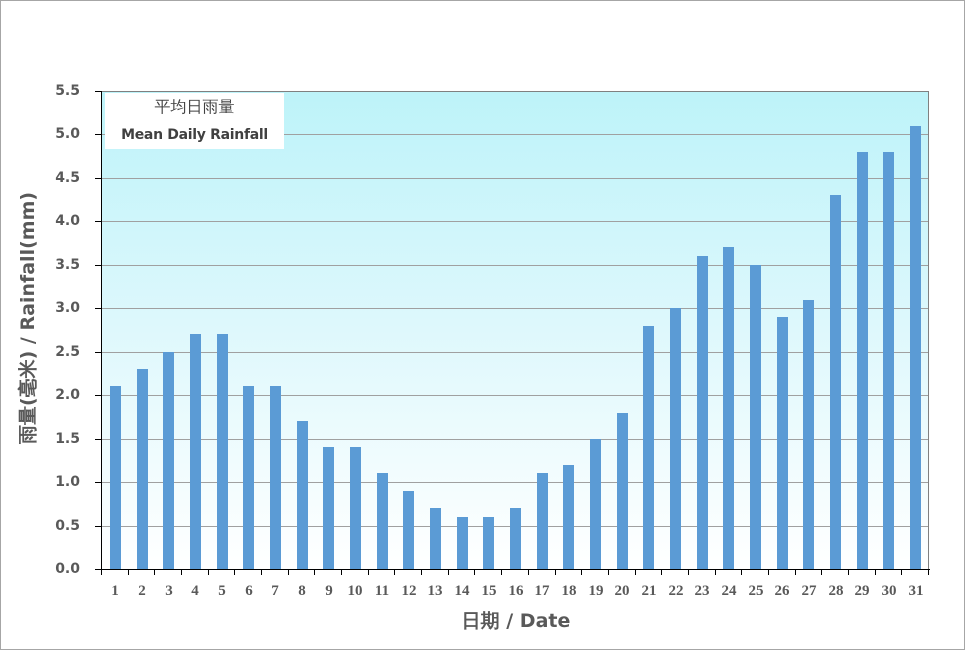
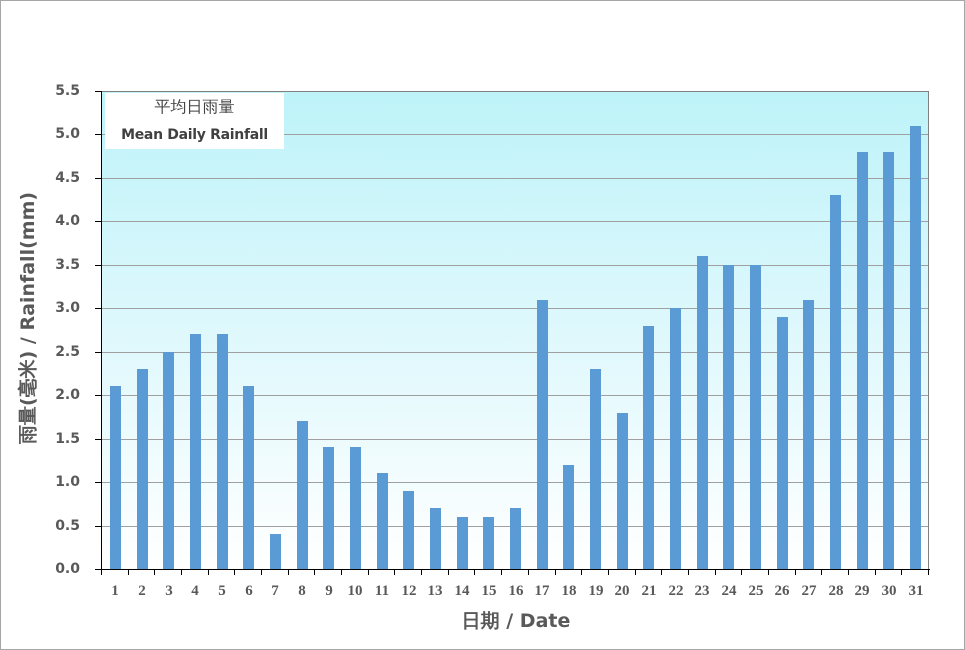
7: 2.1 -> 0.4
17: 1.1 -> 3.1
19: 1.5 -> 2.3
24: 3.7 -> 3.5
